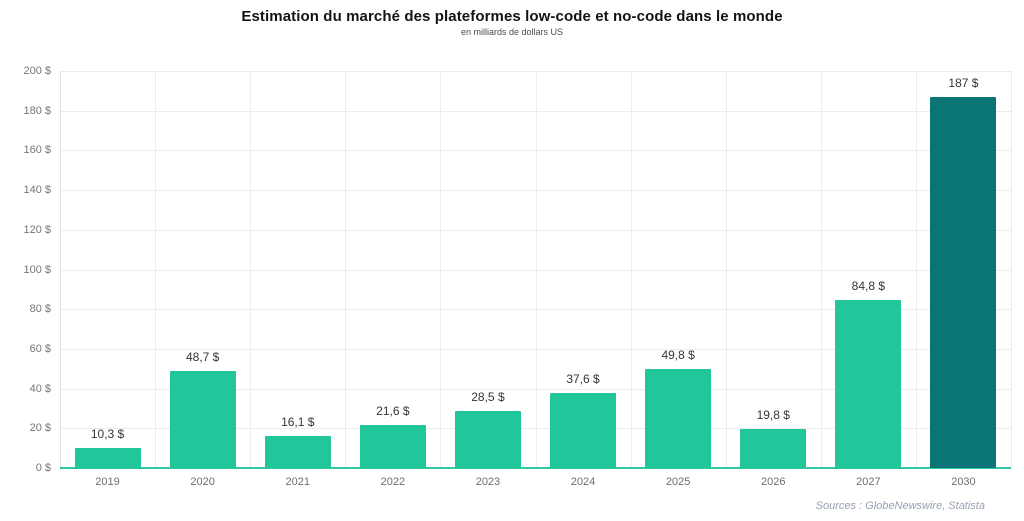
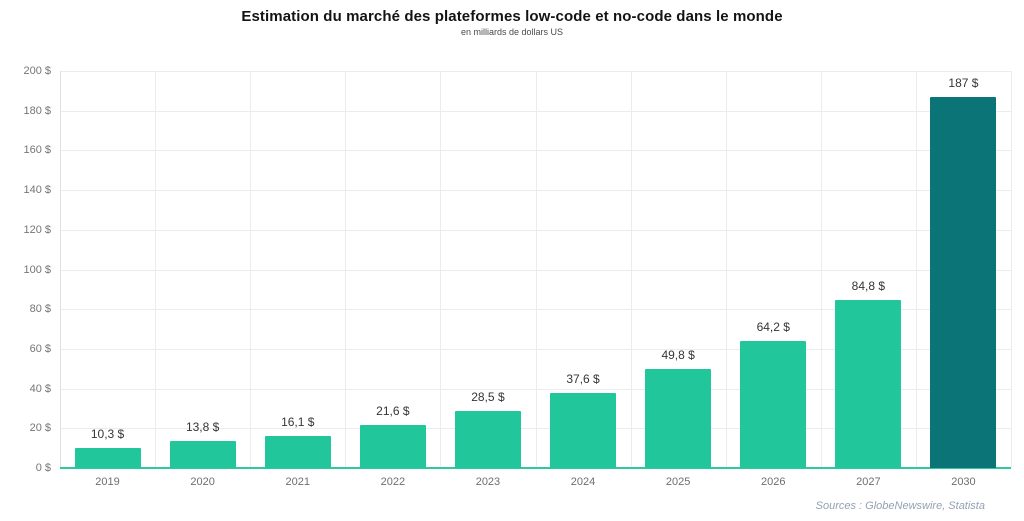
2020: 48,7 -> 13,8
2026: 19,8 -> 64,2
